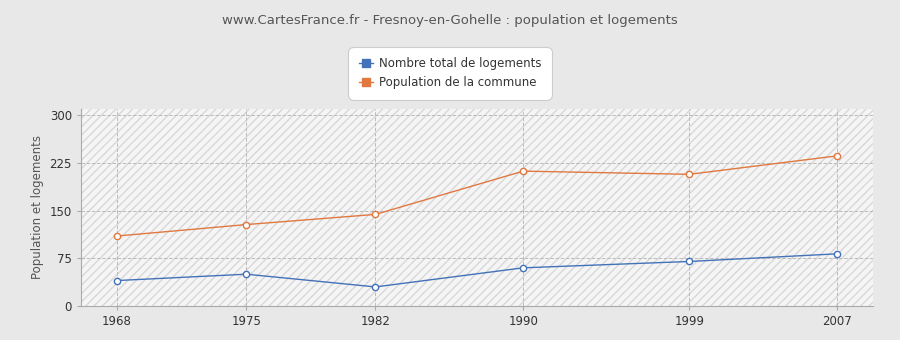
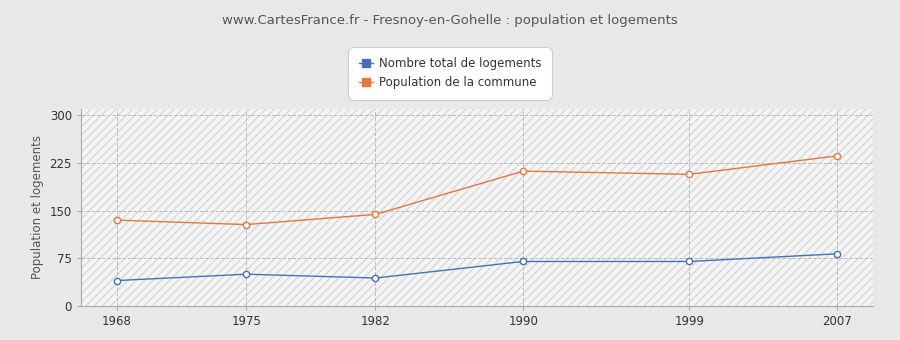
Population de la commune/1968: 110 -> 135
Nombre total de logements/1982: 30 -> 44
Nombre total de logements/1990: 60 -> 70
